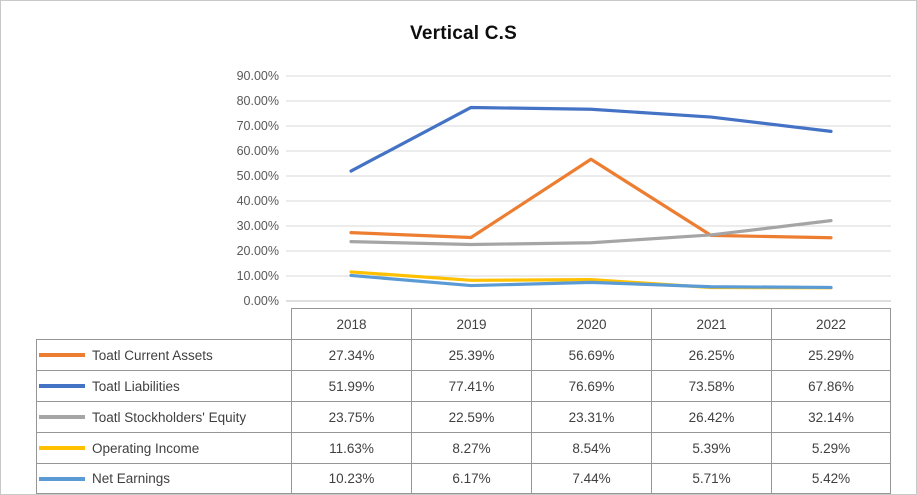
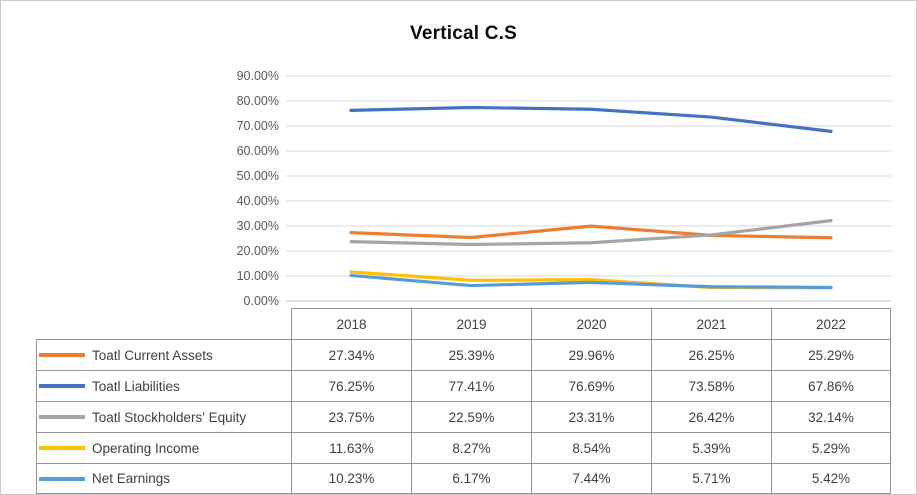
Toatl Liabilities/2018: 51.99% -> 76.25%
Toatl Current Assets/2020: 56.69% -> 29.96%
